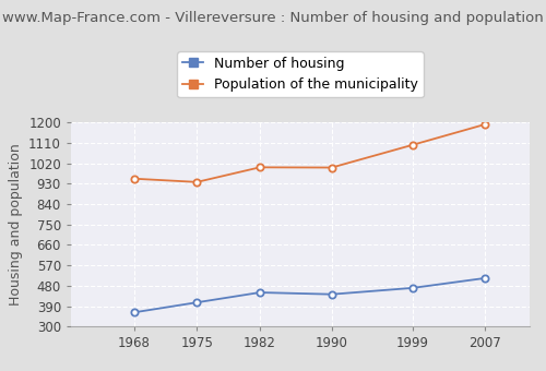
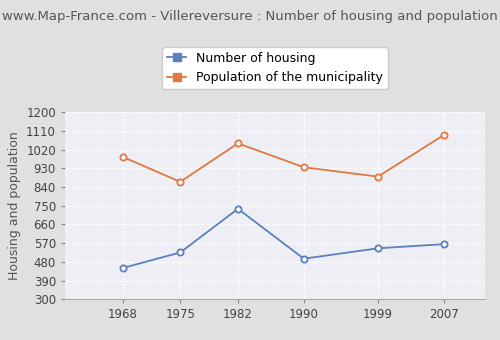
Number of housing/1968: 362 -> 450
Population of the municipality/1968: 952 -> 985
Number of housing/1975: 406 -> 525
Population of the municipality/1975: 937 -> 865
Number of housing/1982: 450 -> 735
Population of the municipality/1982: 1002 -> 1050
Number of housing/1990: 442 -> 495
Population of the municipality/1990: 1001 -> 935
Number of housing/1999: 470 -> 545
Population of the municipality/1999: 1101 -> 890
Number of housing/2007: 513 -> 565
Population of the municipality/2007: 1191 -> 1090
